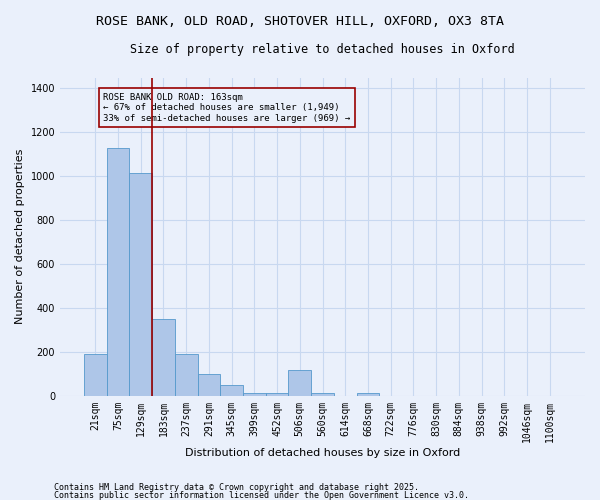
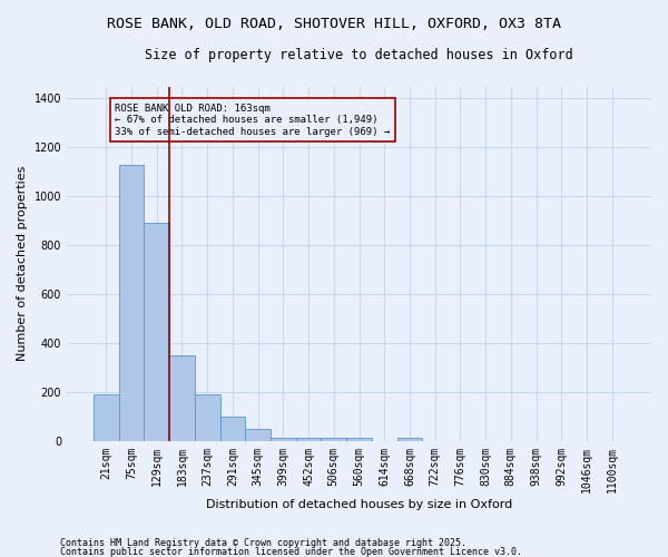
129sqm: 1015 -> 893
506sqm: 120 -> 15
